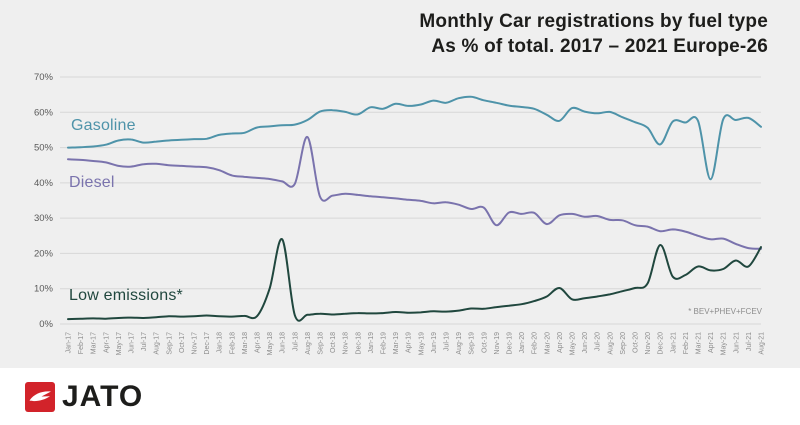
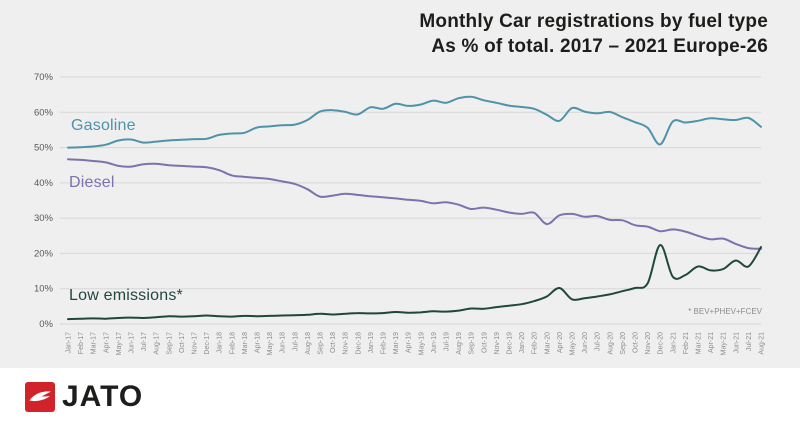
Low emissions*/May-18: 10% -> 2%
Low emissions*/Jun-18: 24% -> 2%
Diesel/Aug-18: 53% -> 38%
Diesel/Nov-19: 28% -> 32%
Gasoline/Apr-21: 41% -> 58%
